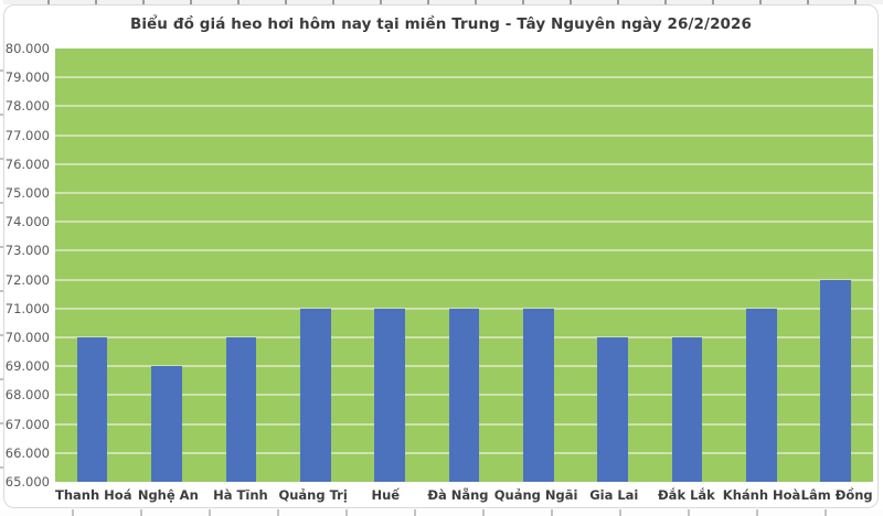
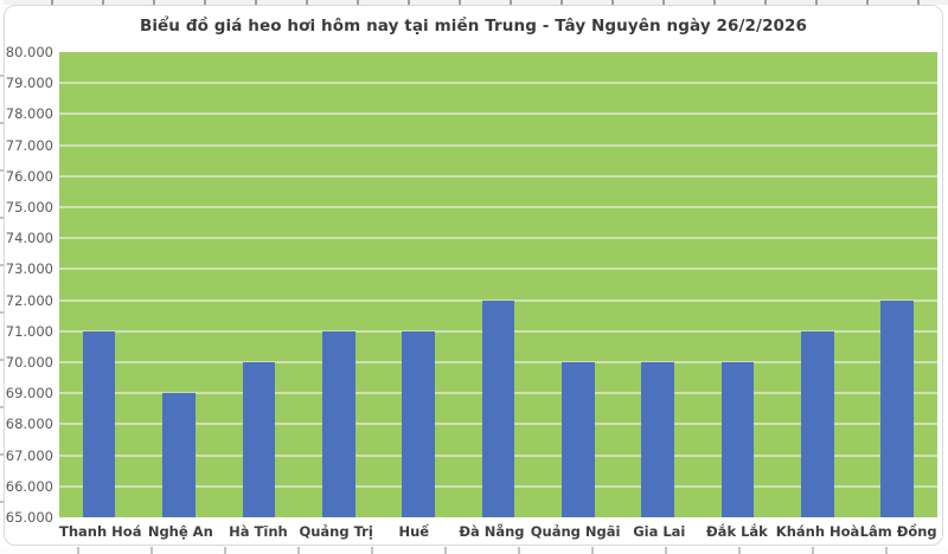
Thanh Hoá: 70000 -> 71000
Đà Nẵng: 71000 -> 72000
Quảng Ngãi: 71000 -> 70000
